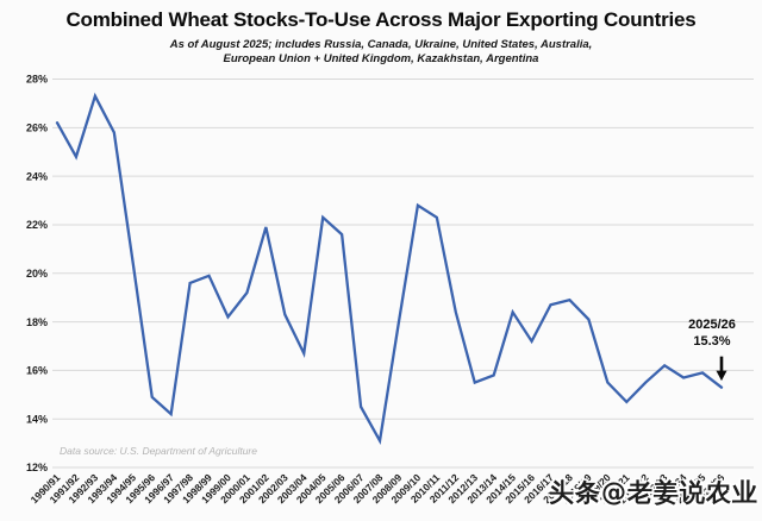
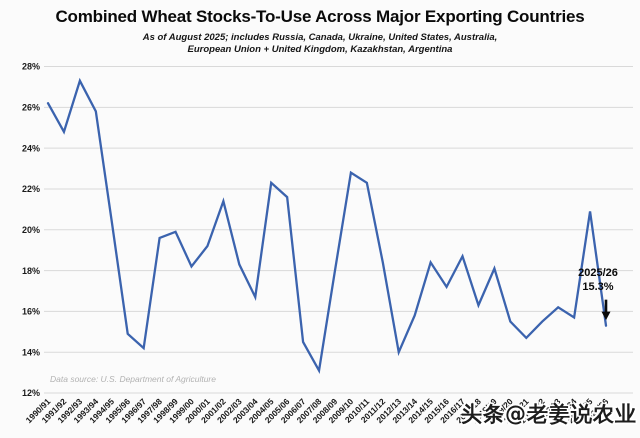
2001/02: 21.9% -> 21.4%
2012/13: 15.5% -> 14.0%
2017/18: 18.9% -> 16.3%
2024/25: 15.9% -> 20.9%
